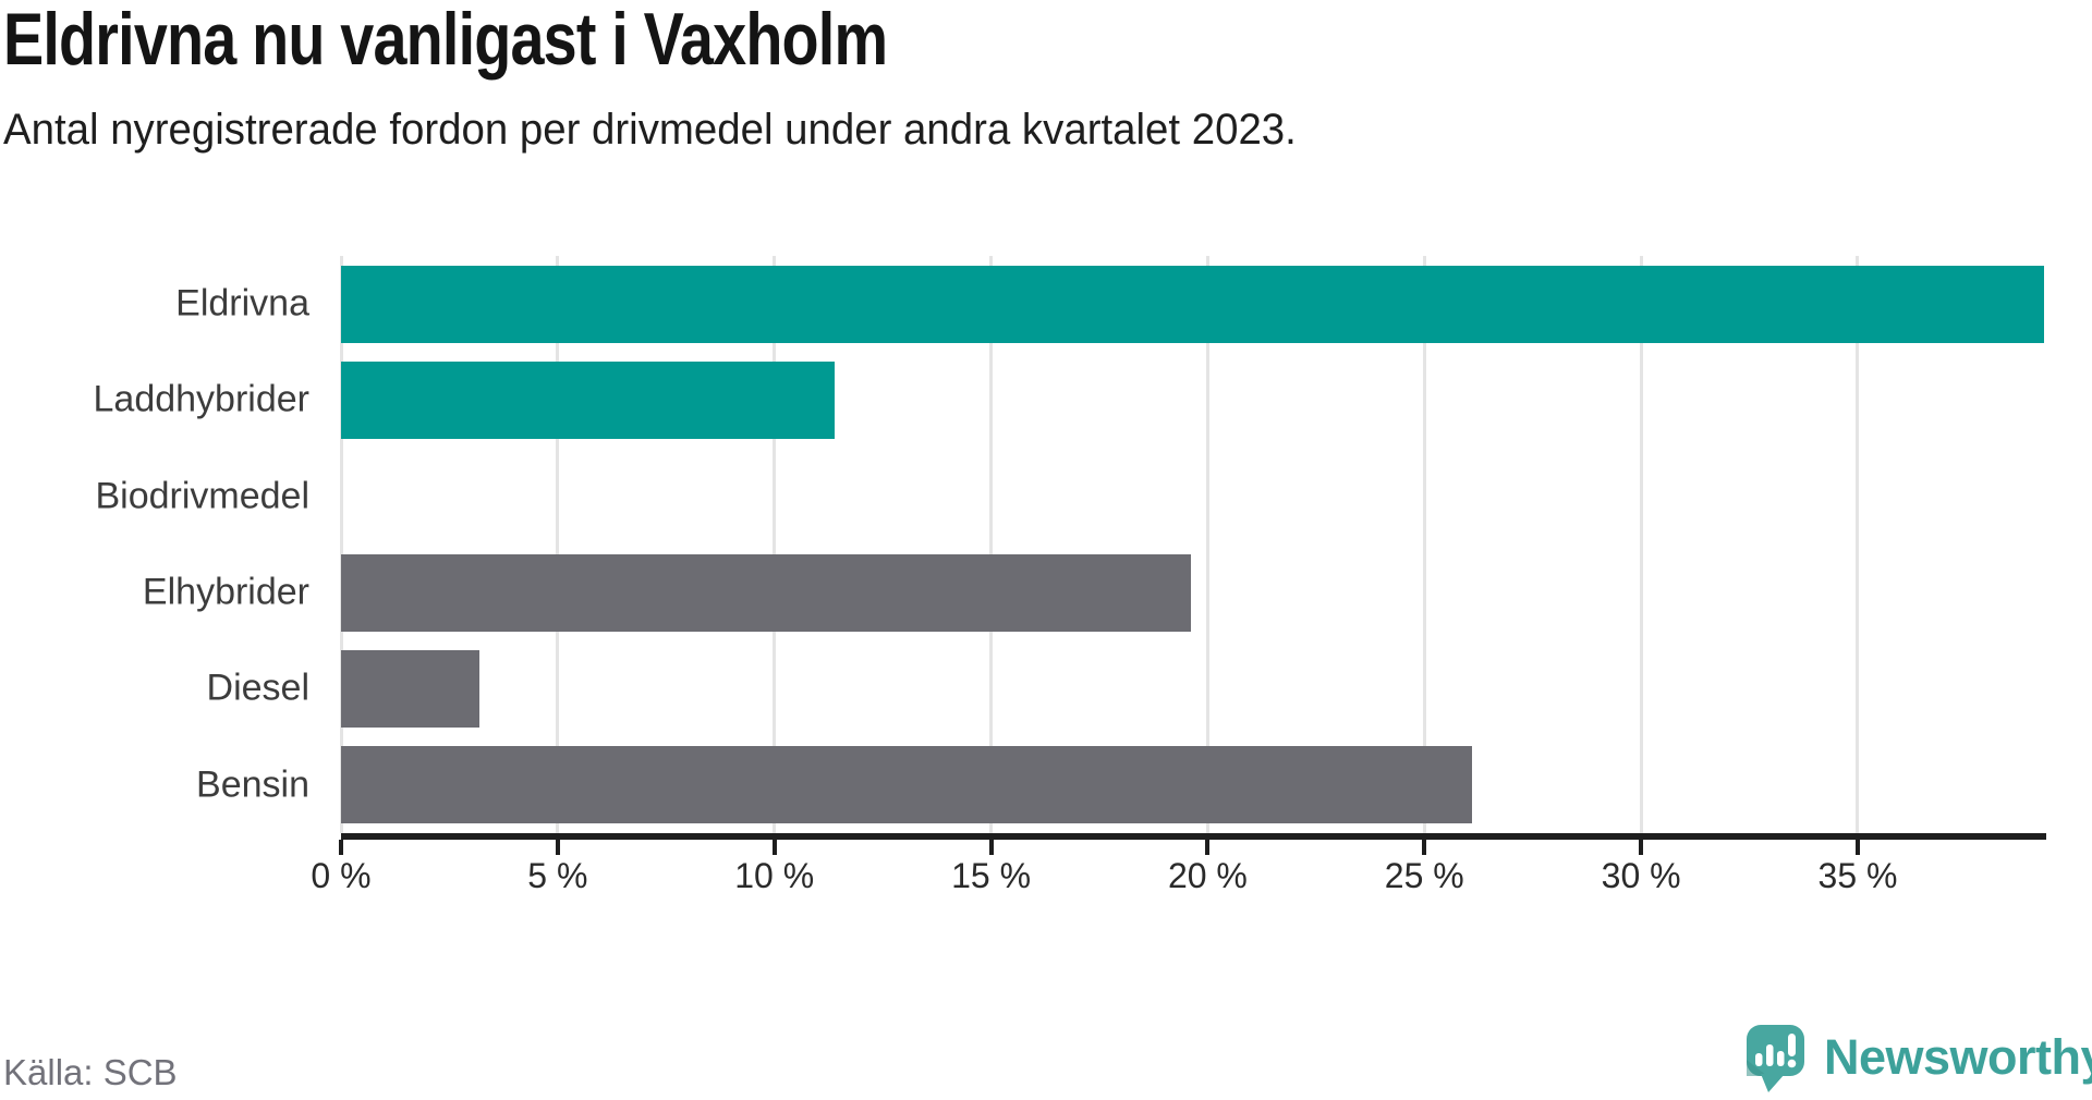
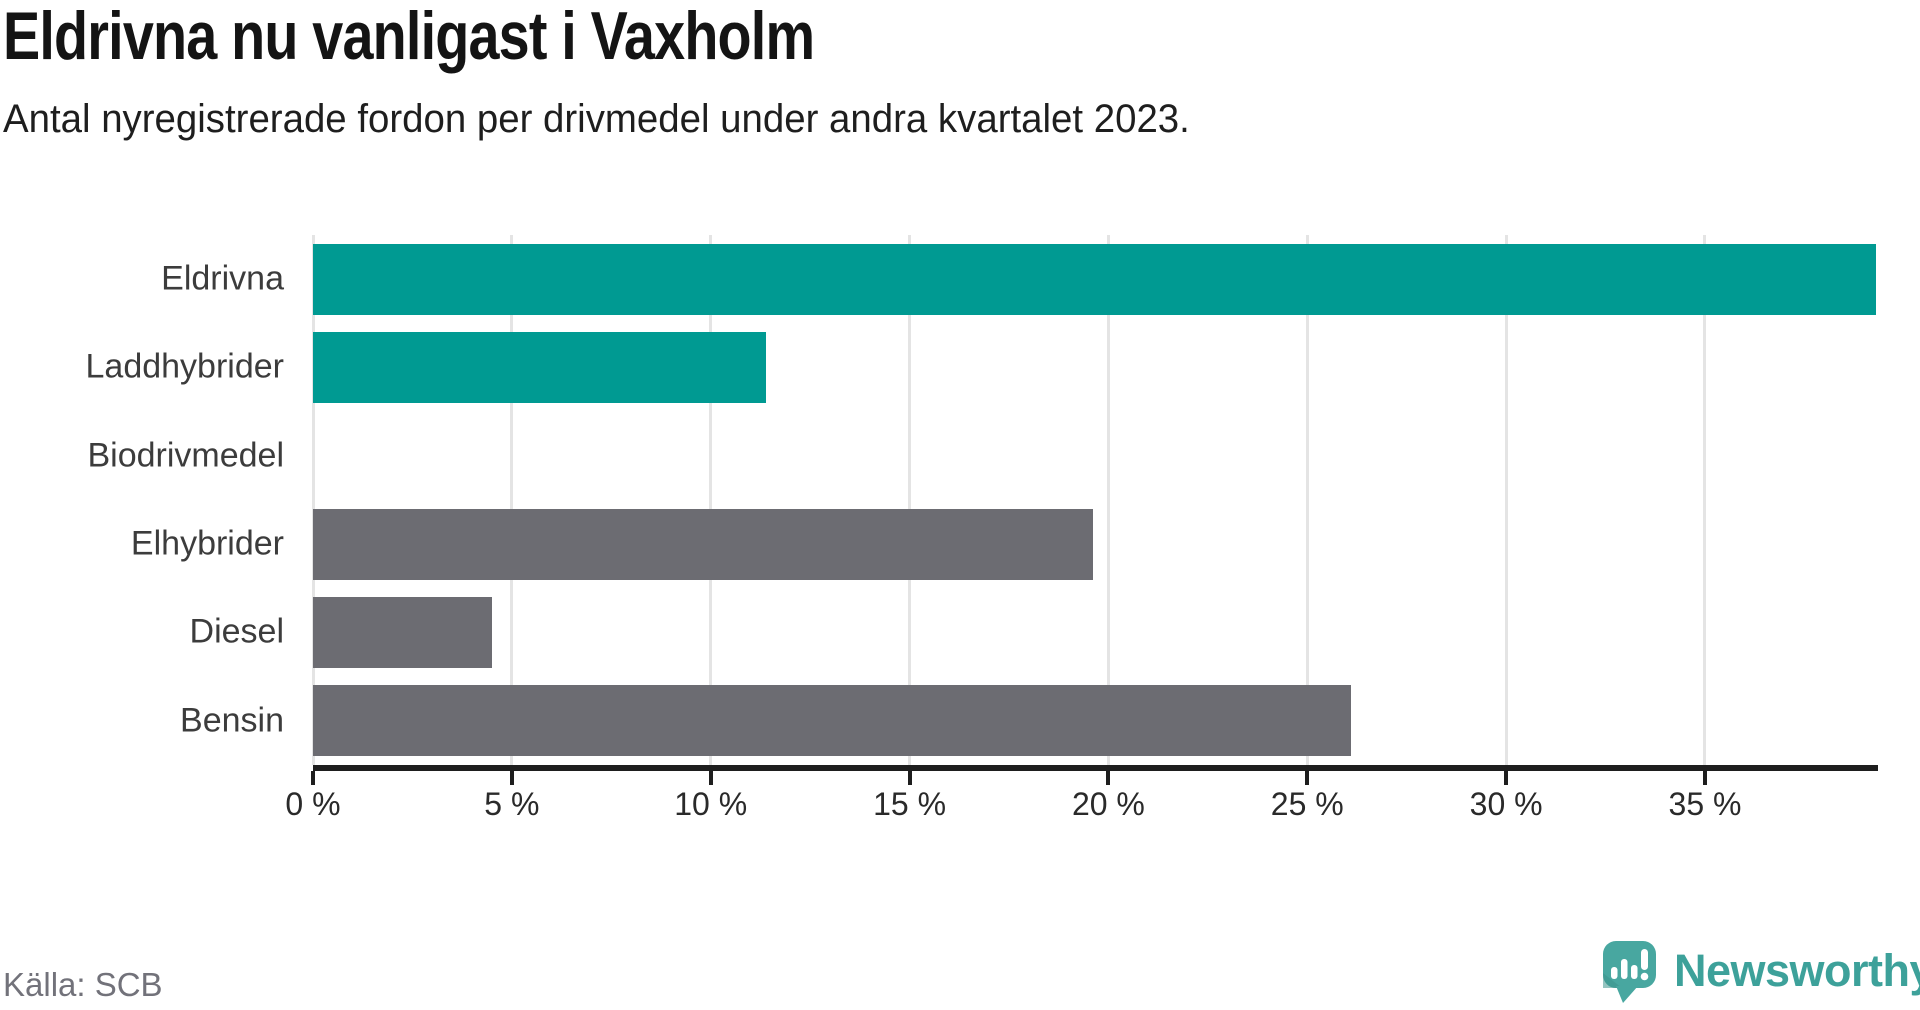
Diesel: 3.2% -> 4.5%
